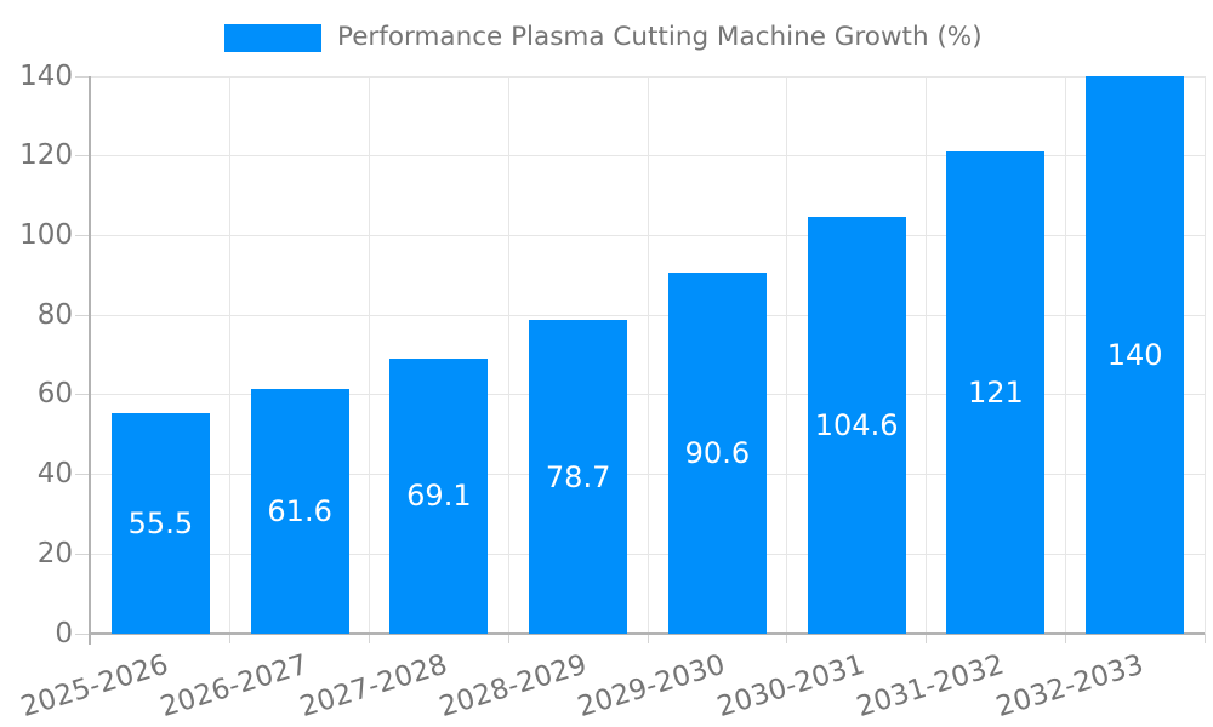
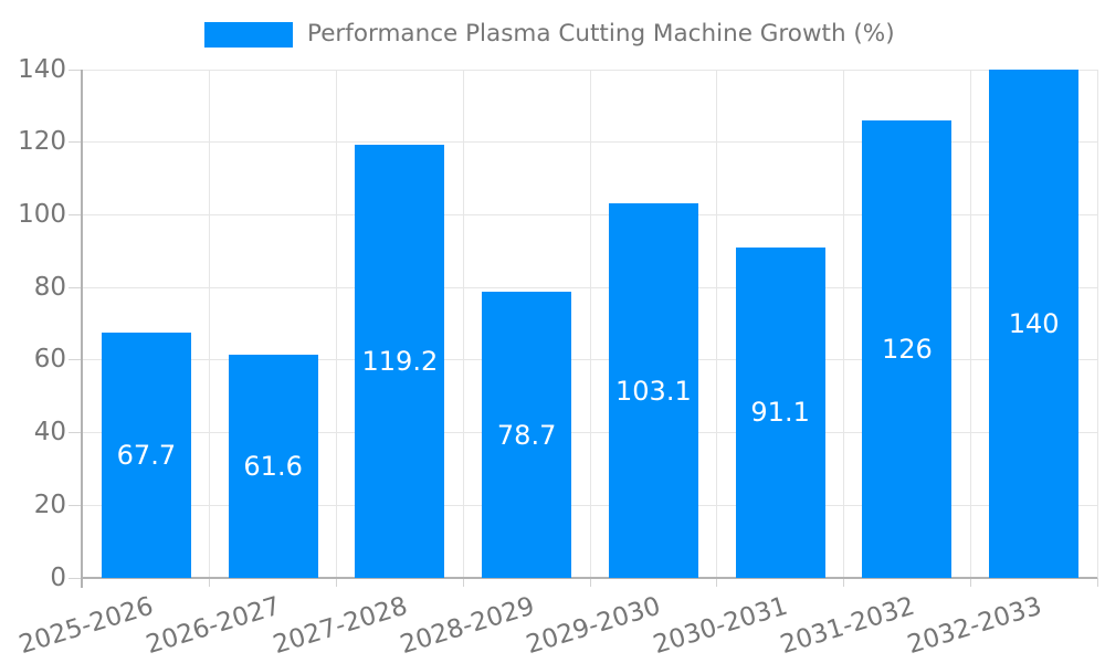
2025-2026: 55.5 -> 67.7
2027-2028: 69.1 -> 119.2
2029-2030: 90.6 -> 103.1
2030-2031: 104.6 -> 91.1
2031-2032: 121 -> 126
